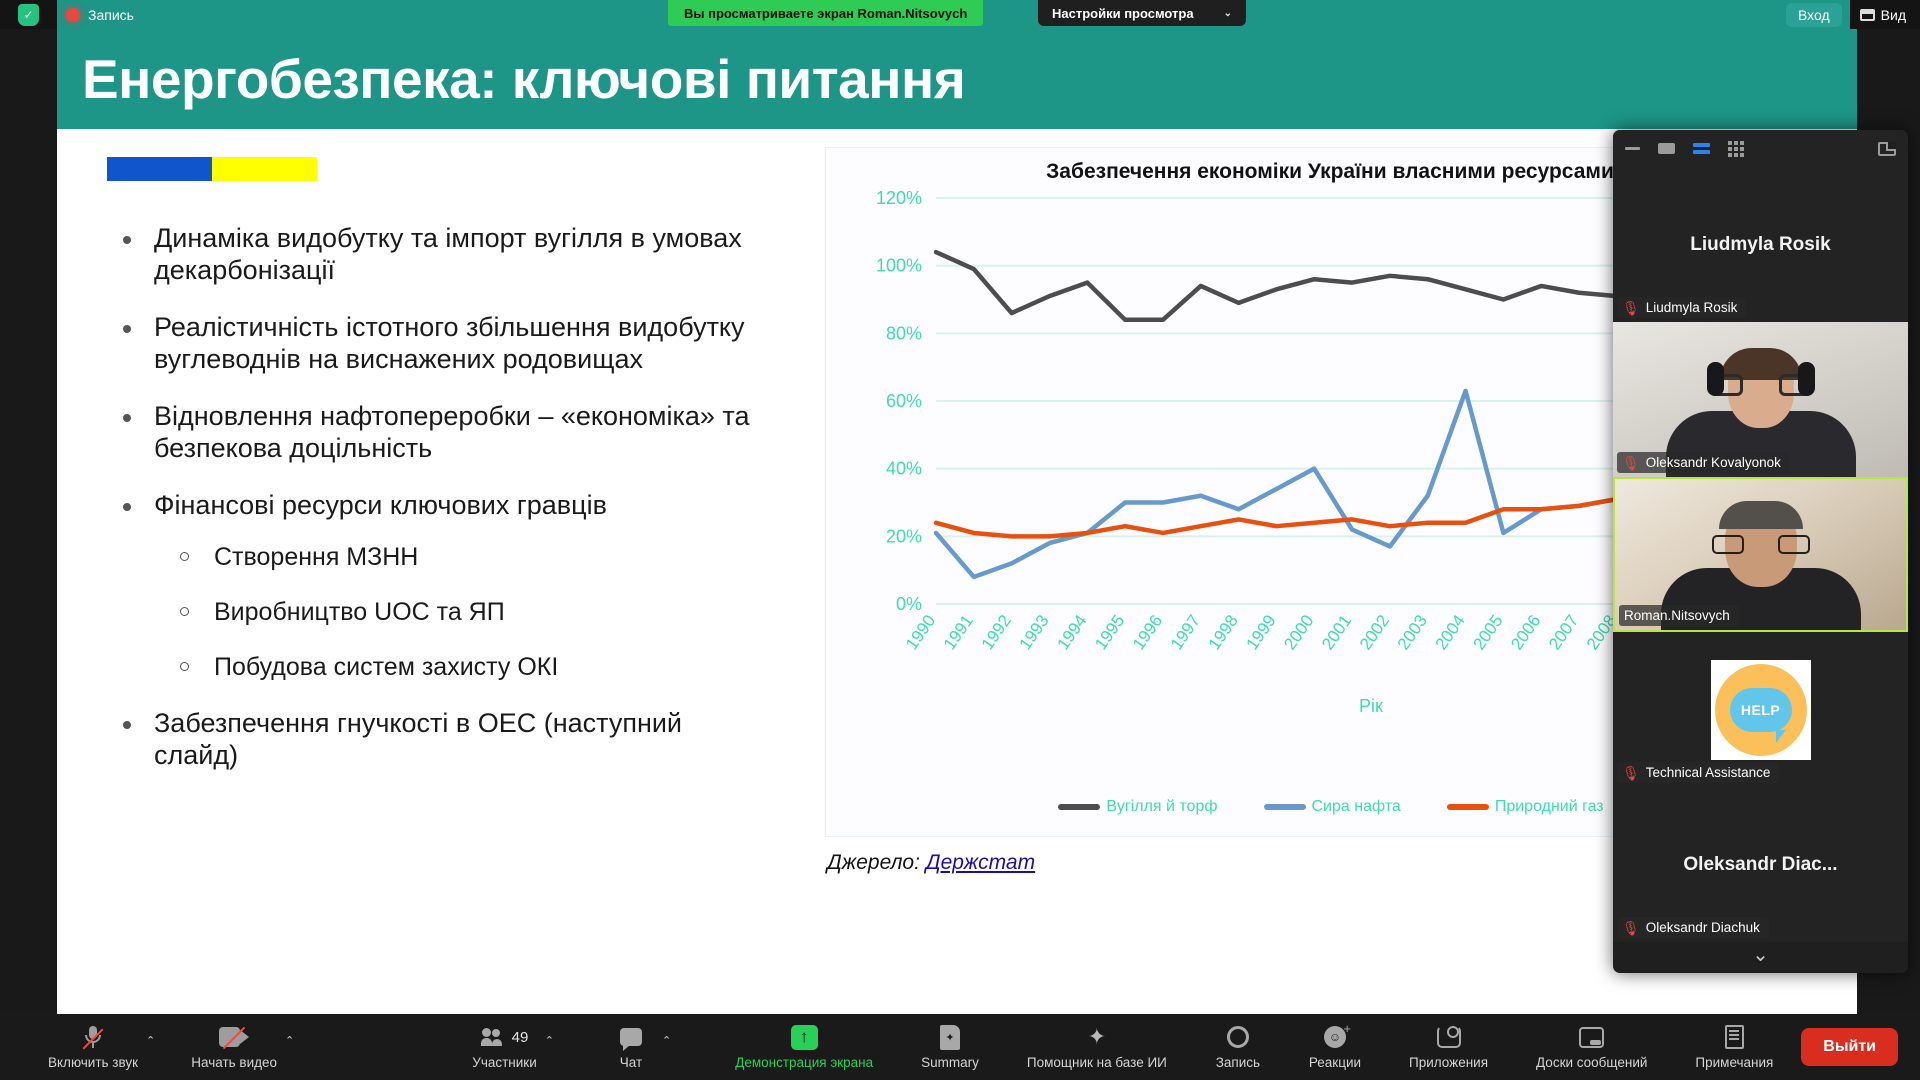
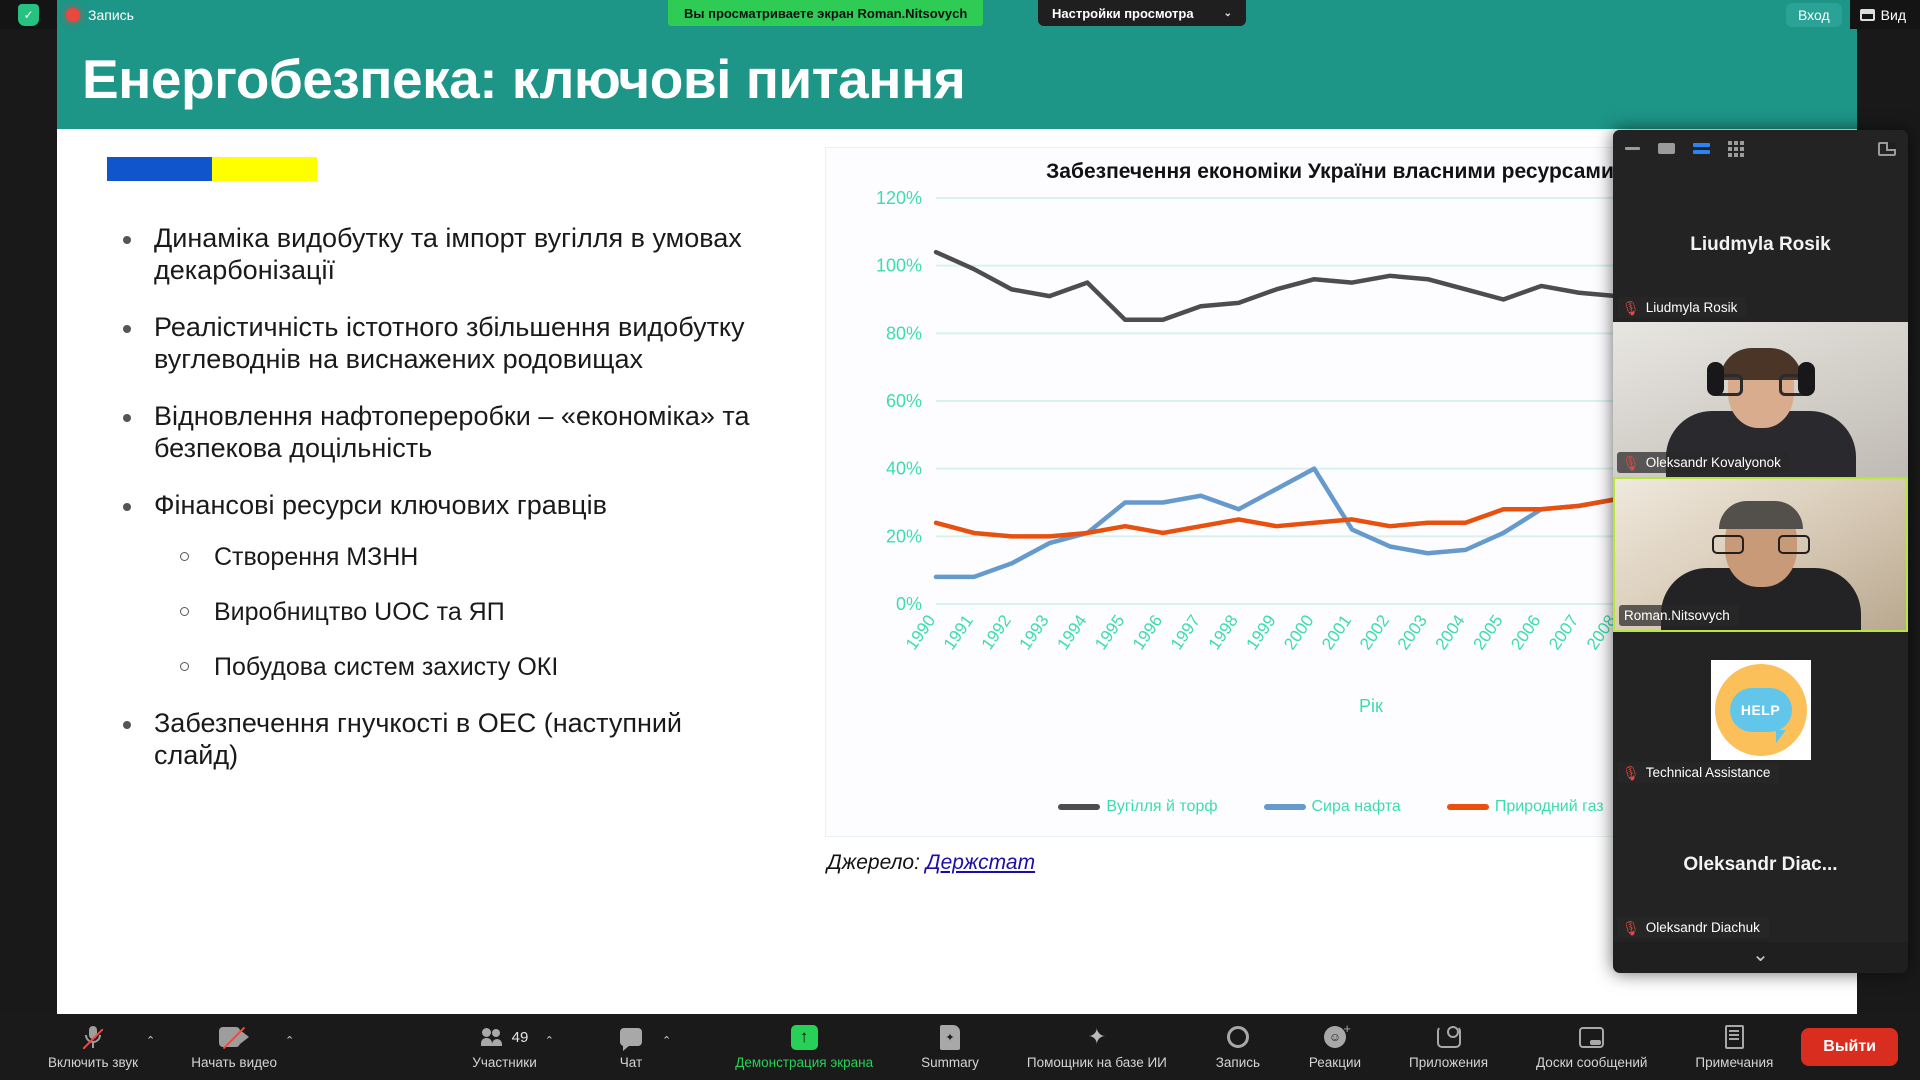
Сира нафта/1990: 21% -> 8%
Вугілля й торф/1992: 86% -> 93%
Вугілля й торф/1997: 94% -> 88%
Сира нафта/2003: 32% -> 15%
Сира нафта/2004: 63% -> 16%
